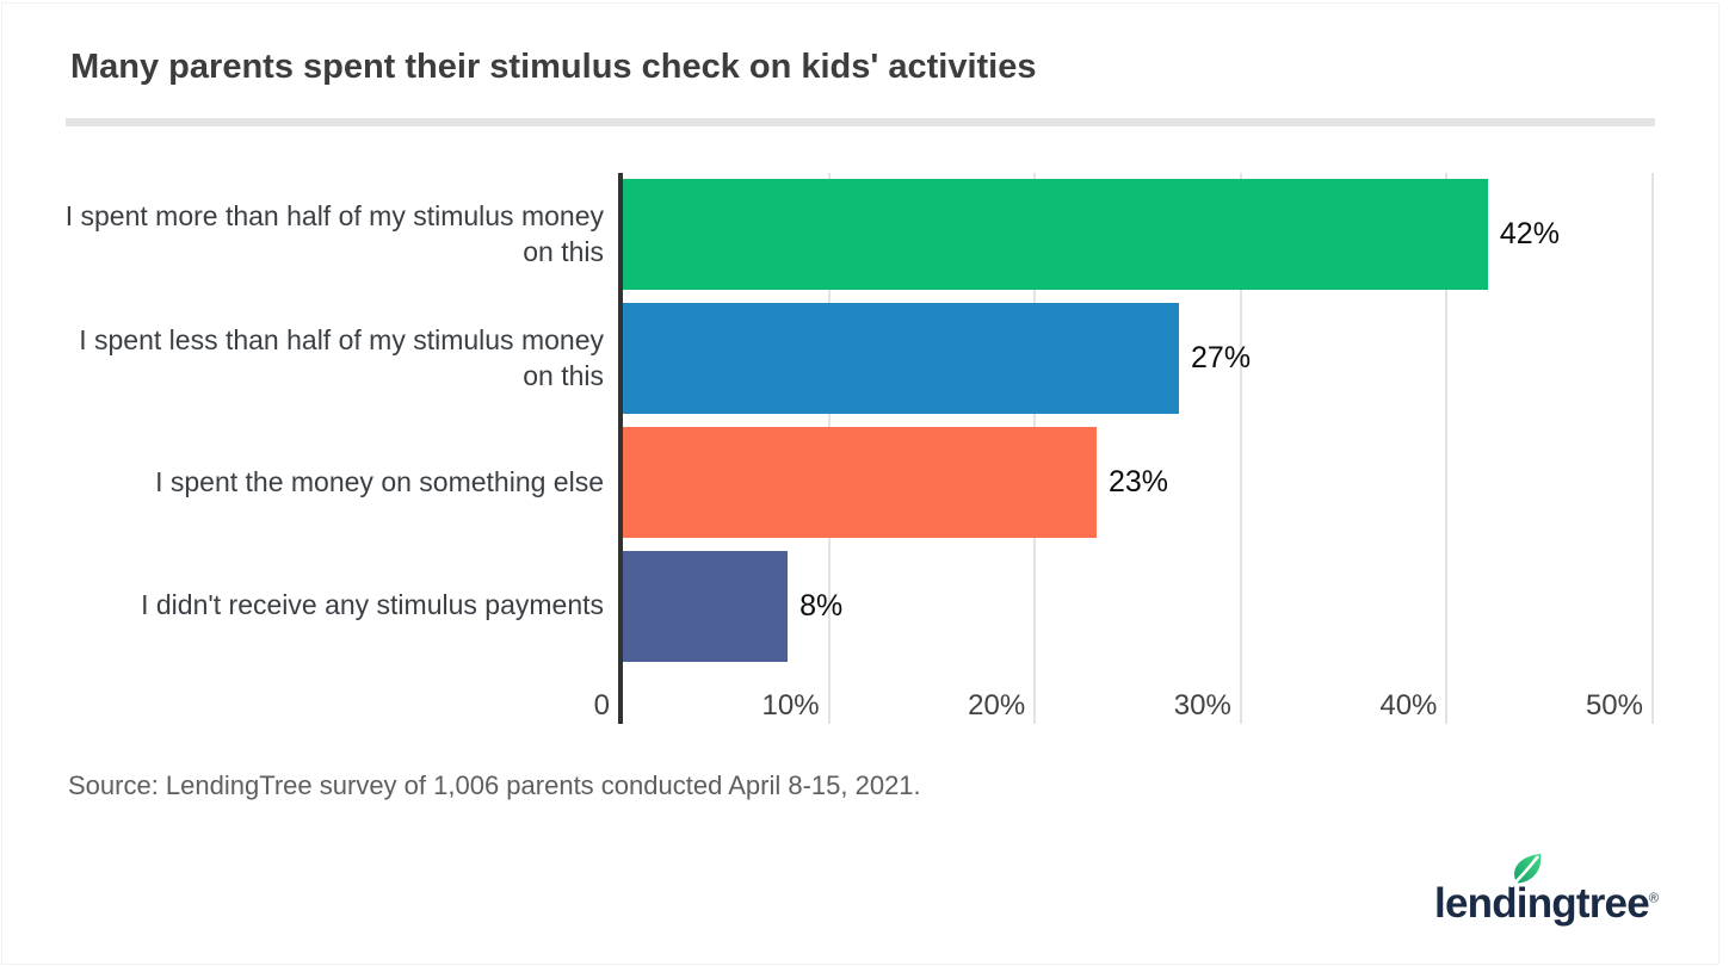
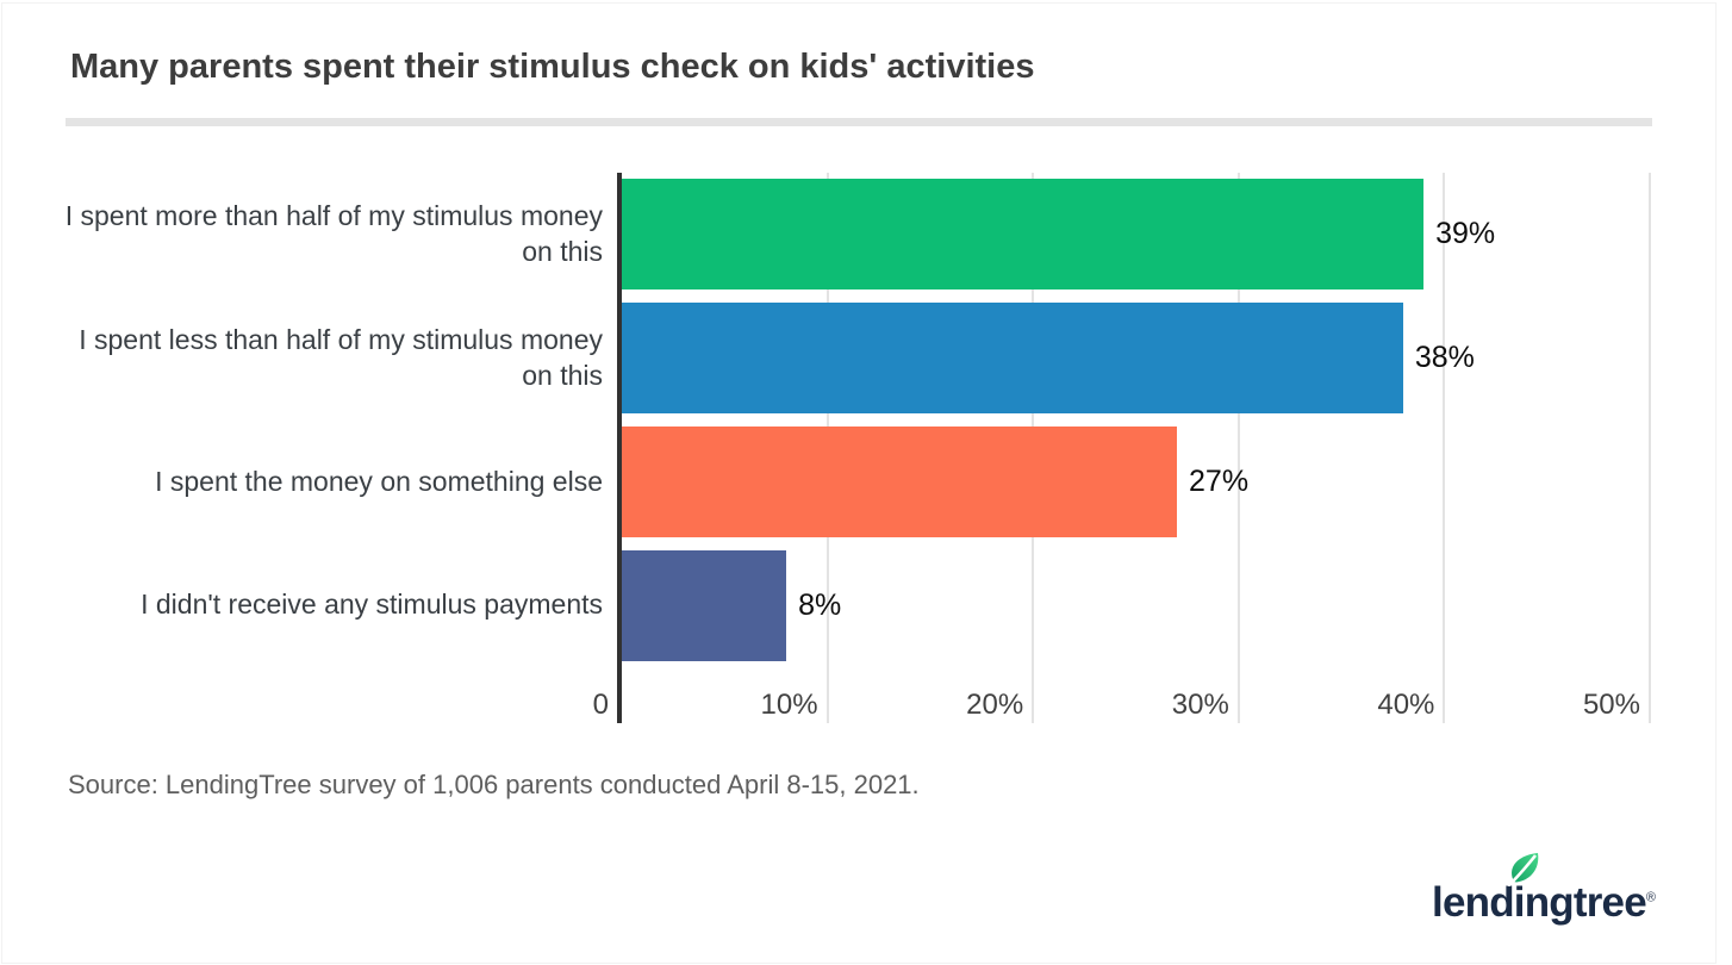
I spent more than half of my stimulus money on this: 42% -> 39%
I spent less than half of my stimulus money on this: 27% -> 38%
I spent the money on something else: 23% -> 27%
